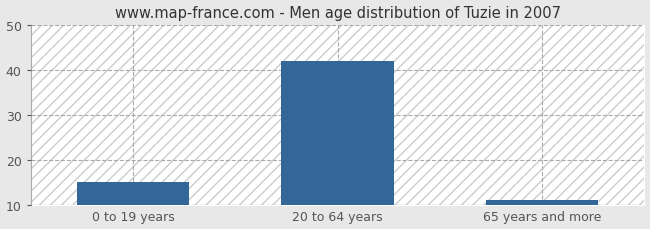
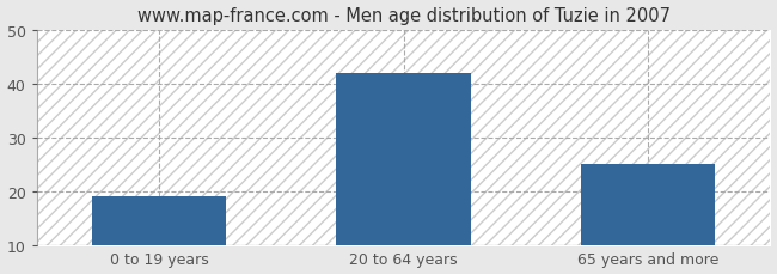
0 to 19 years: 15 -> 19
65 years and more: 11 -> 25
